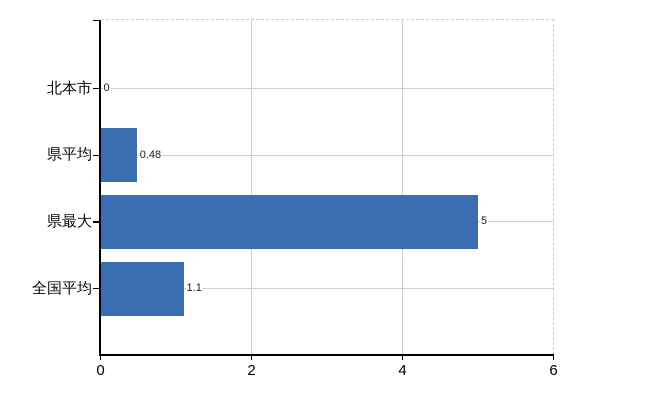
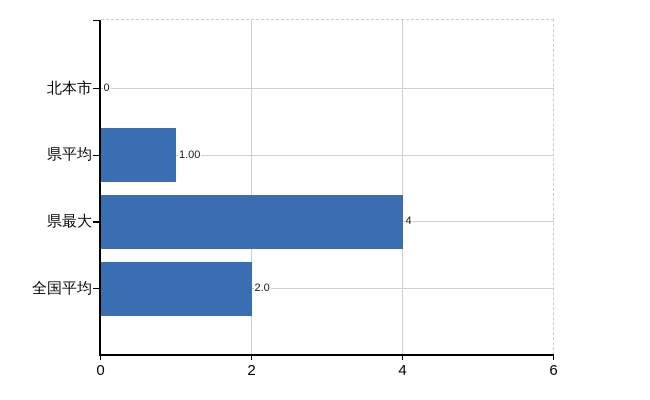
県平均: 0.48 -> 1.00
県最大: 5 -> 4
全国平均: 1.1 -> 2.0
